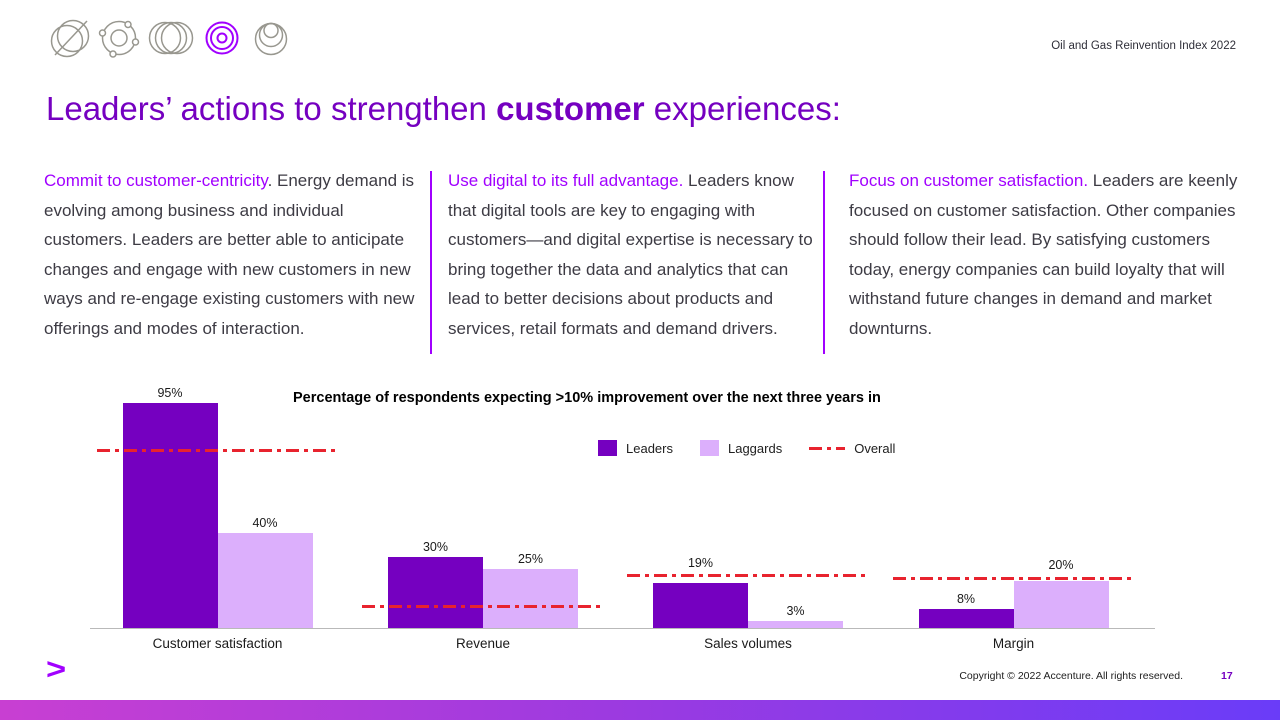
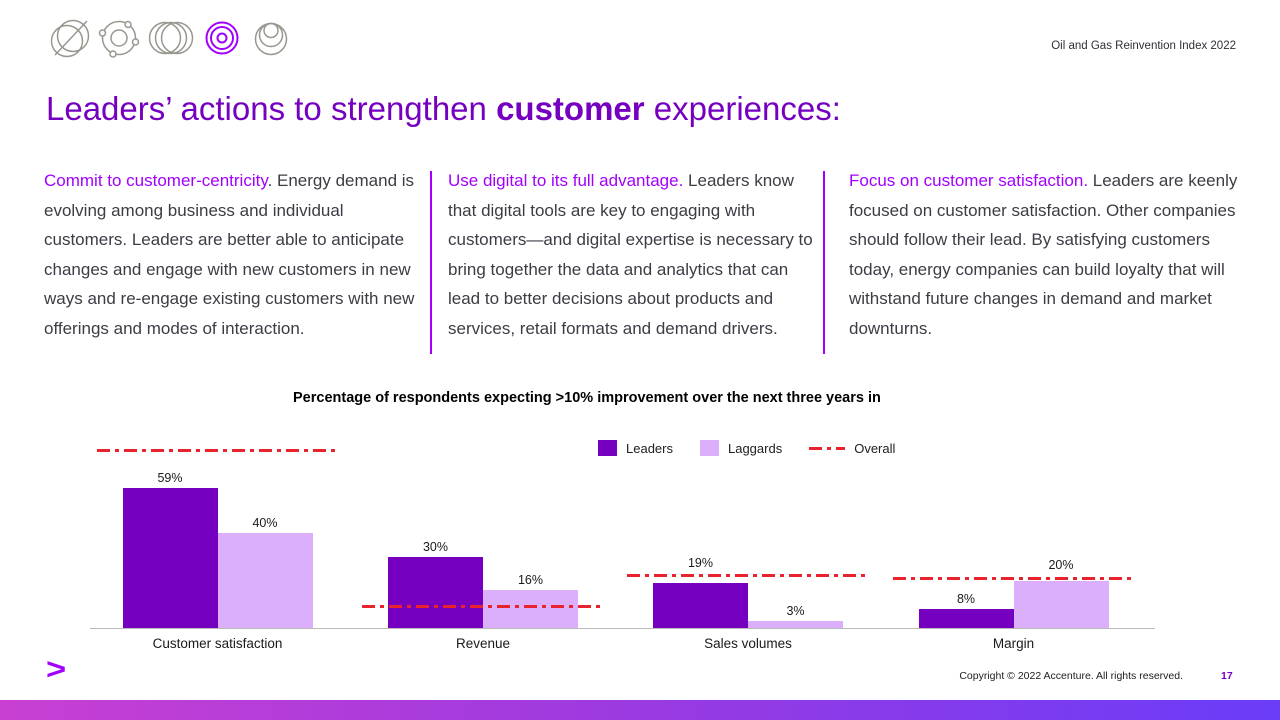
Leaders/Customer satisfaction: 95% -> 59%
Laggards/Revenue: 25% -> 16%
